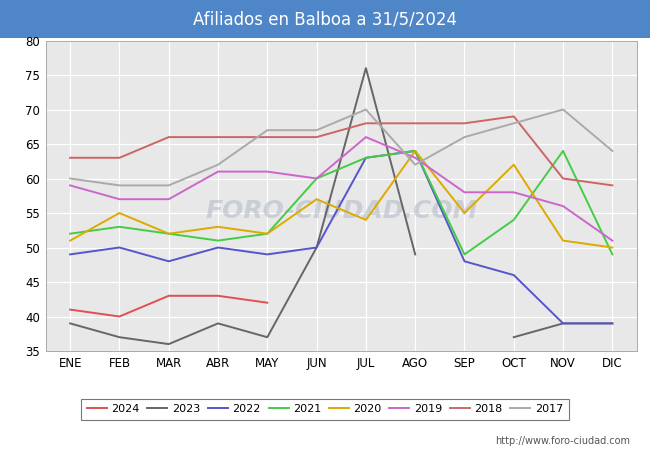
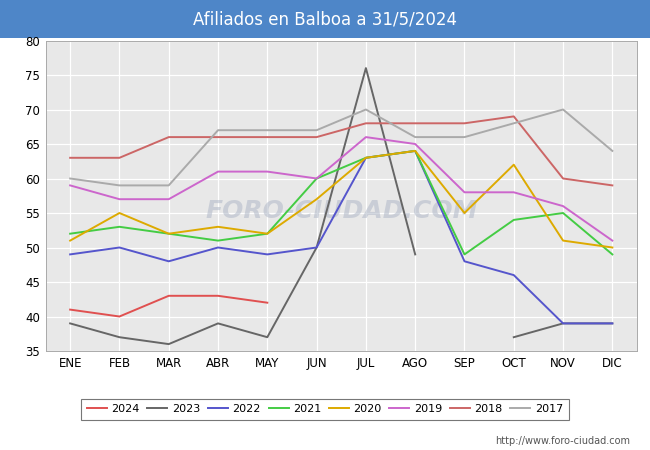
2017/ABR: 62 -> 67
2020/JUL: 54 -> 63
2019/AGO: 63 -> 65
2017/AGO: 62 -> 66
2021/NOV: 64 -> 55
